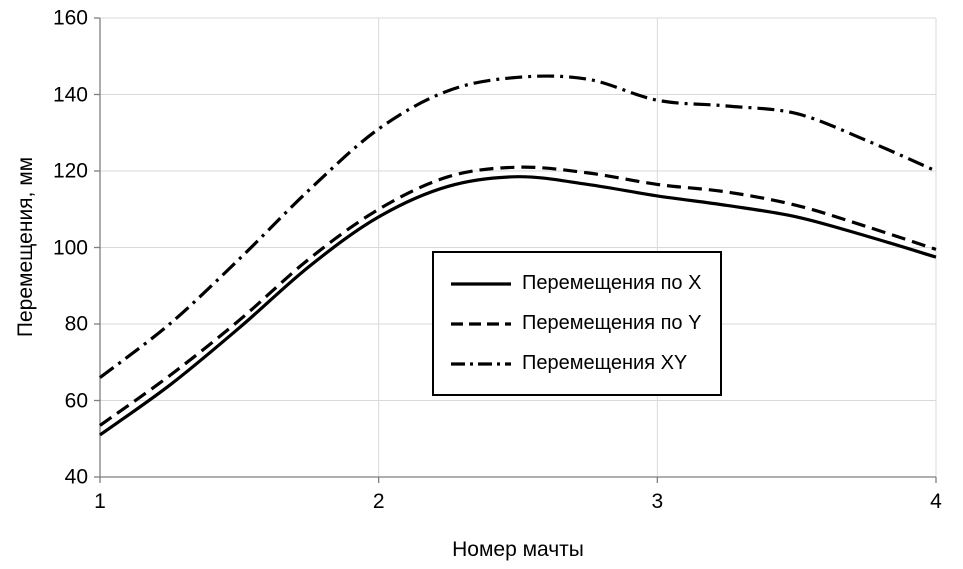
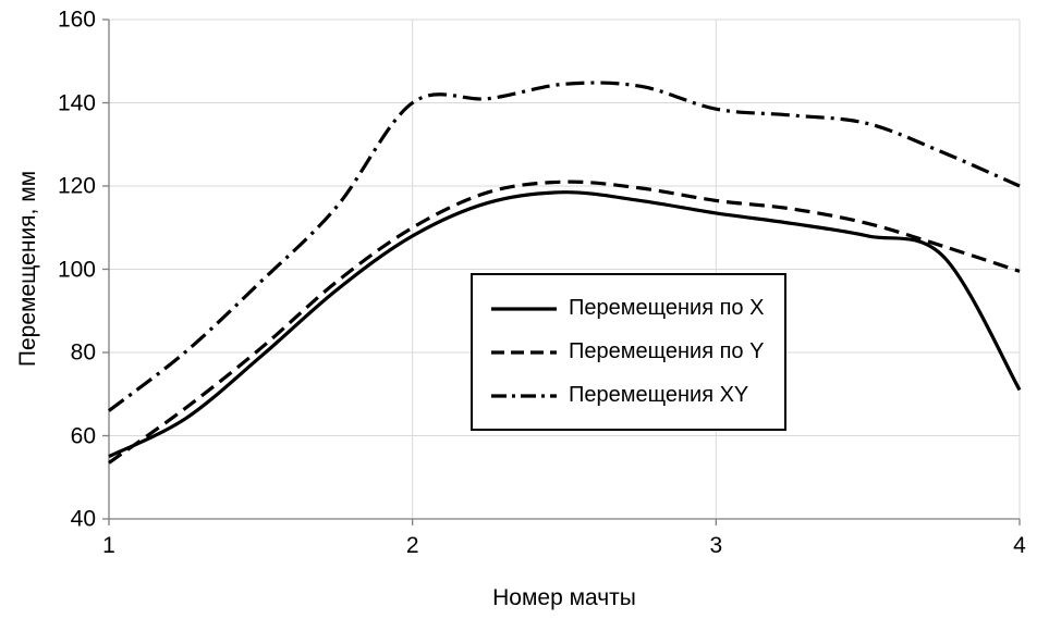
Перемещения по X/1: 51 -> 55
Перемещения XY/2: 131 -> 140
Перемещения по X/4: 98 -> 71
